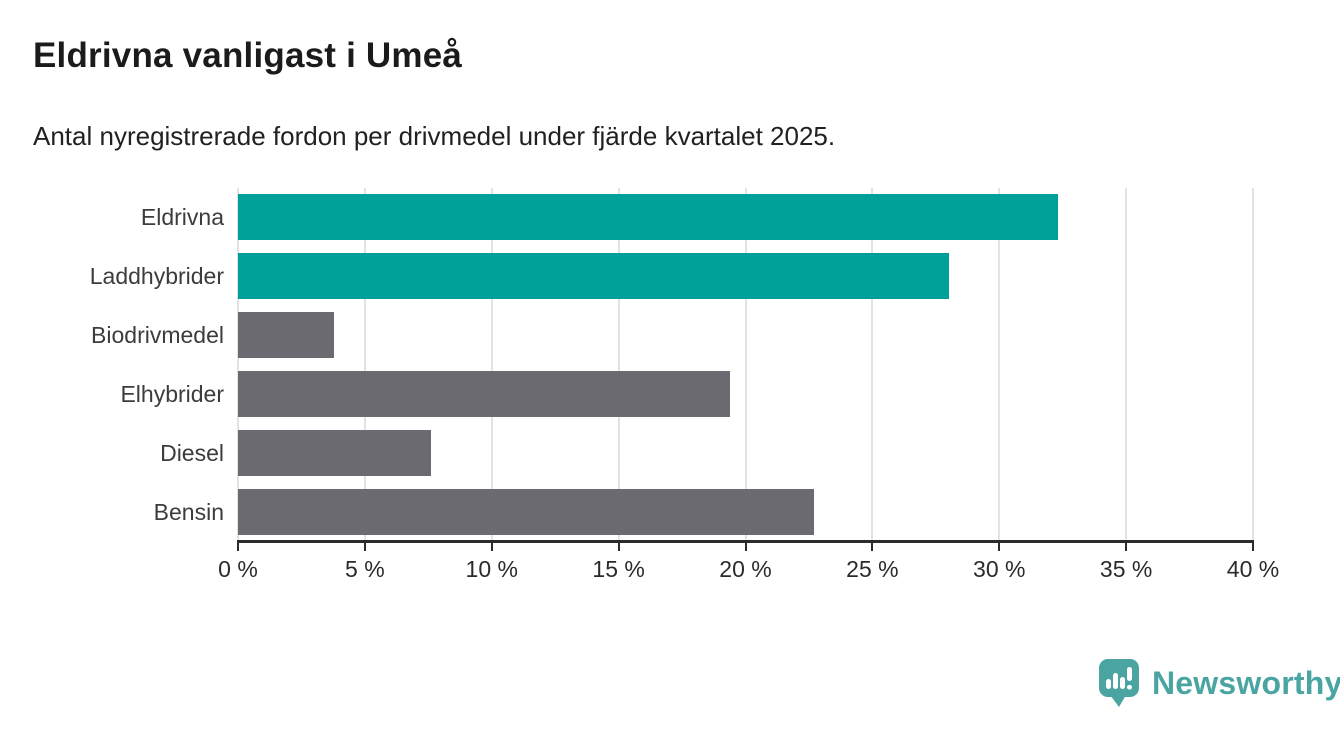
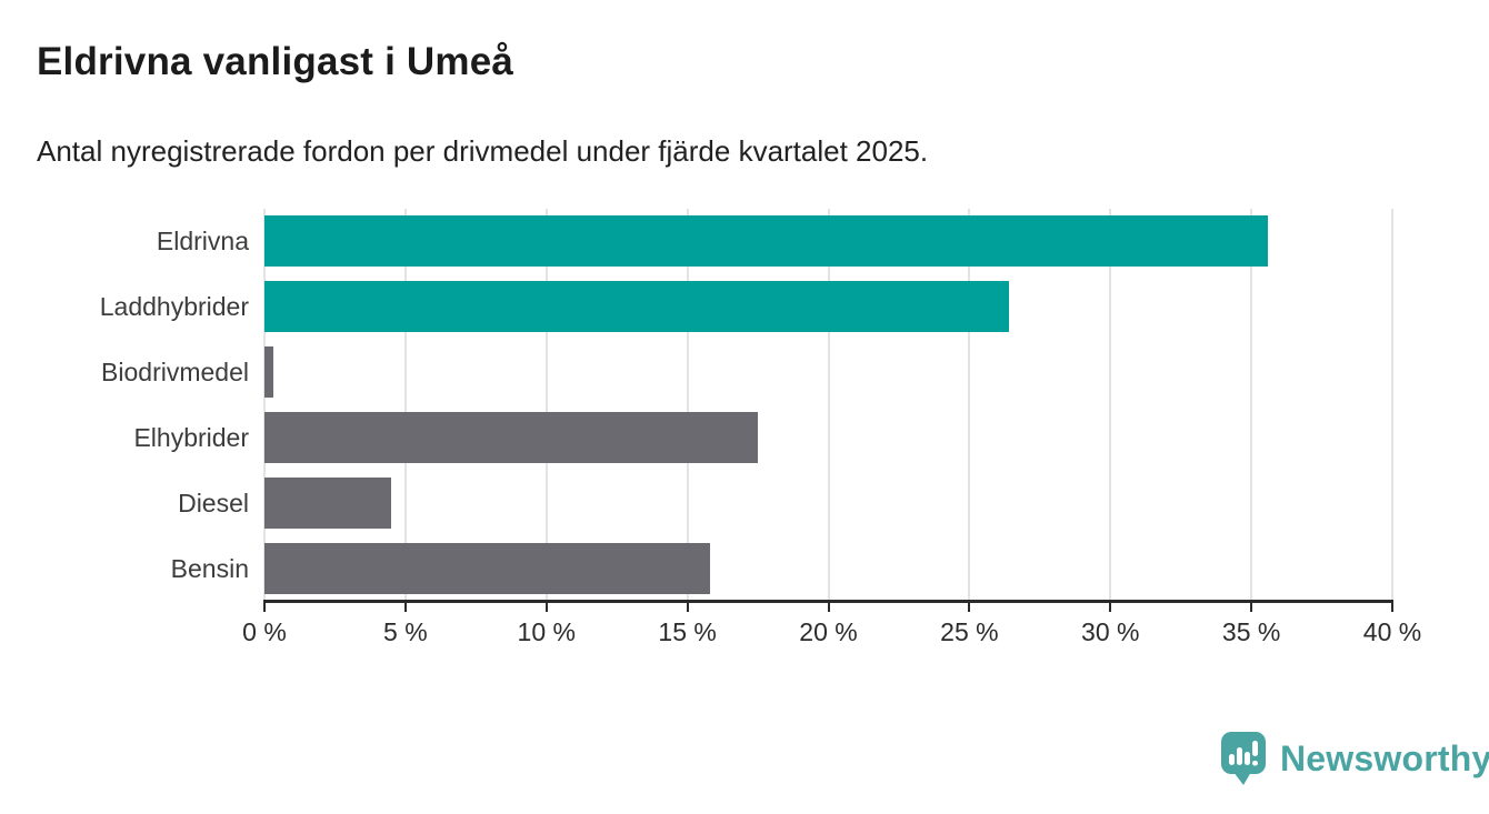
Eldrivna: 32.3% -> 35.6%
Laddhybrider: 28.0% -> 26.4%
Biodrivmedel: 3.8% -> 0.3%
Elhybrider: 19.4% -> 17.5%
Diesel: 7.6% -> 4.5%
Bensin: 22.7% -> 15.8%
